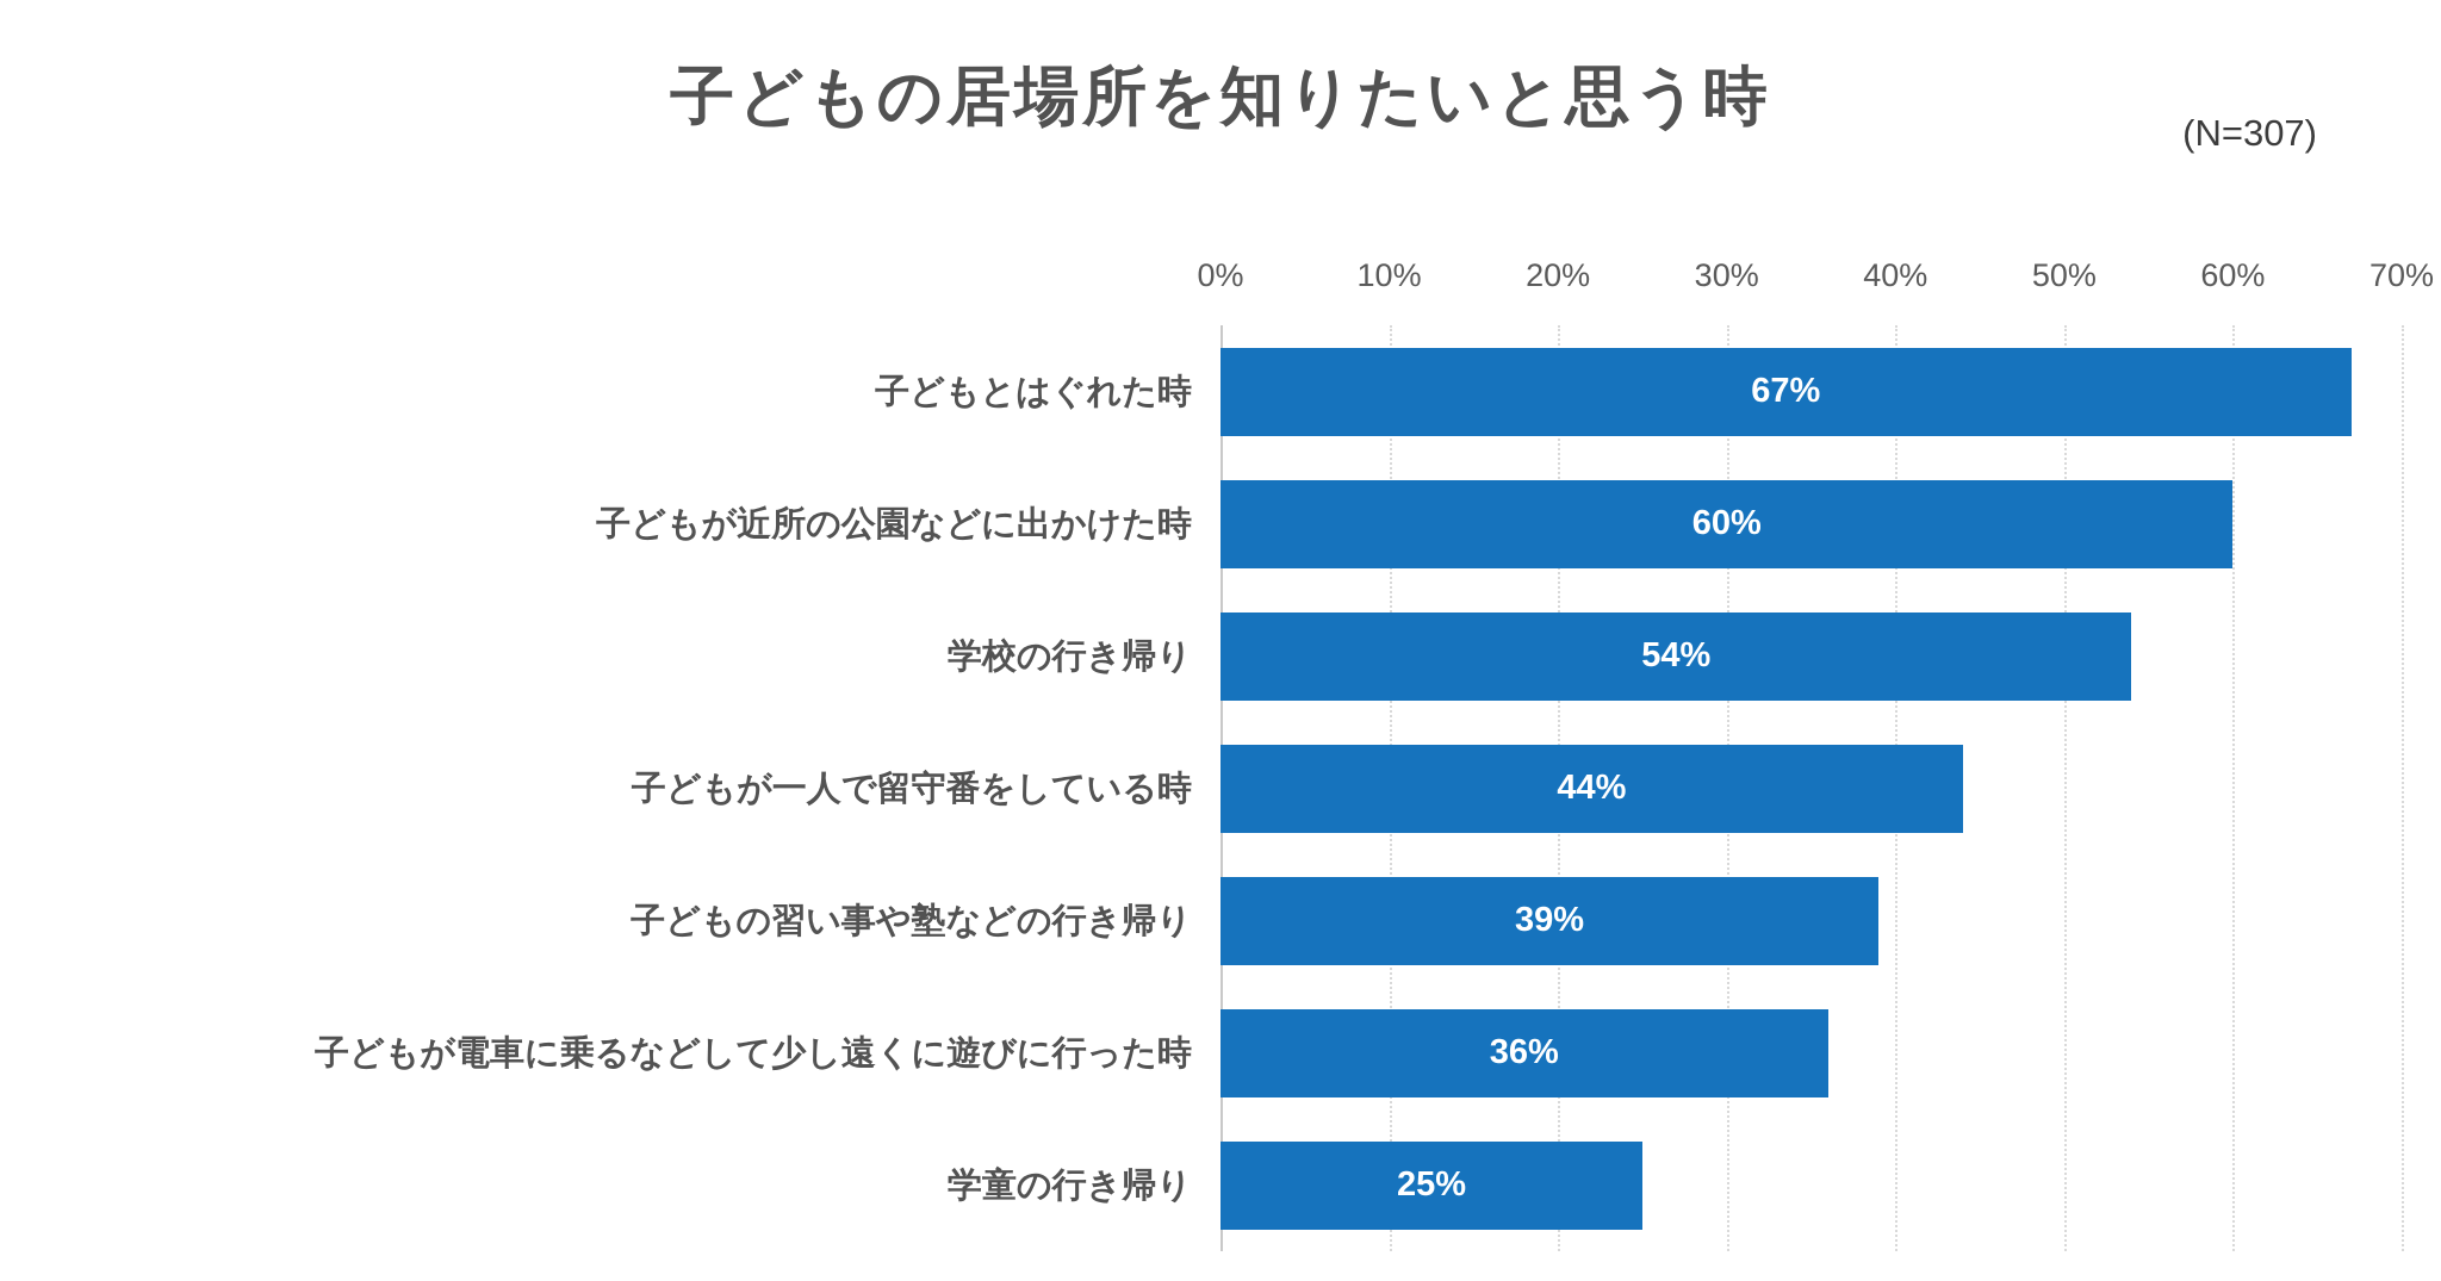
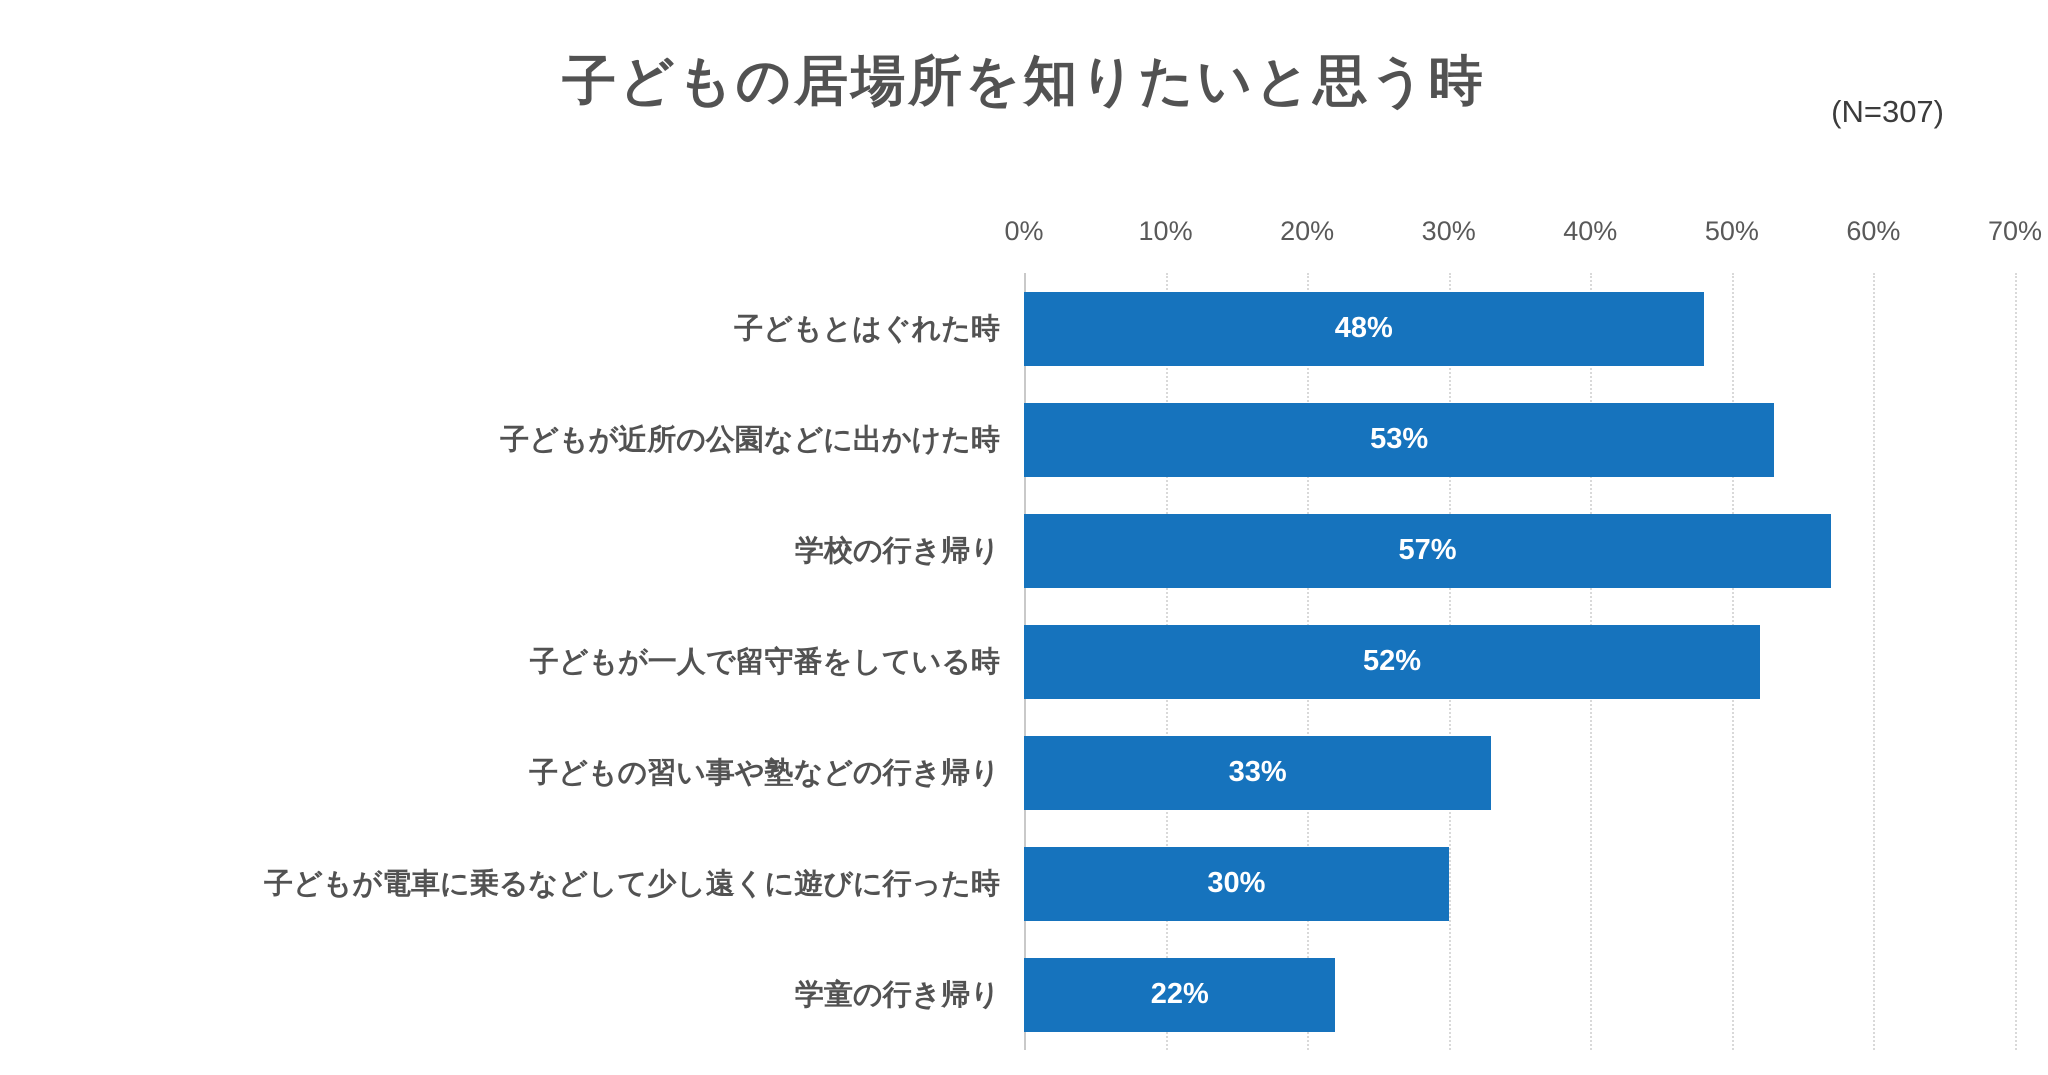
子どもとはぐれた時: 67% -> 48%
子どもが近所の公園などに出かけた時: 60% -> 53%
学校の行き帰り: 54% -> 57%
子どもが一人で留守番をしている時: 44% -> 52%
子どもの習い事や塾などの行き帰り: 39% -> 33%
子どもが電車に乗るなどして少し遠くに遊びに行った時: 36% -> 30%
学童の行き帰り: 25% -> 22%
